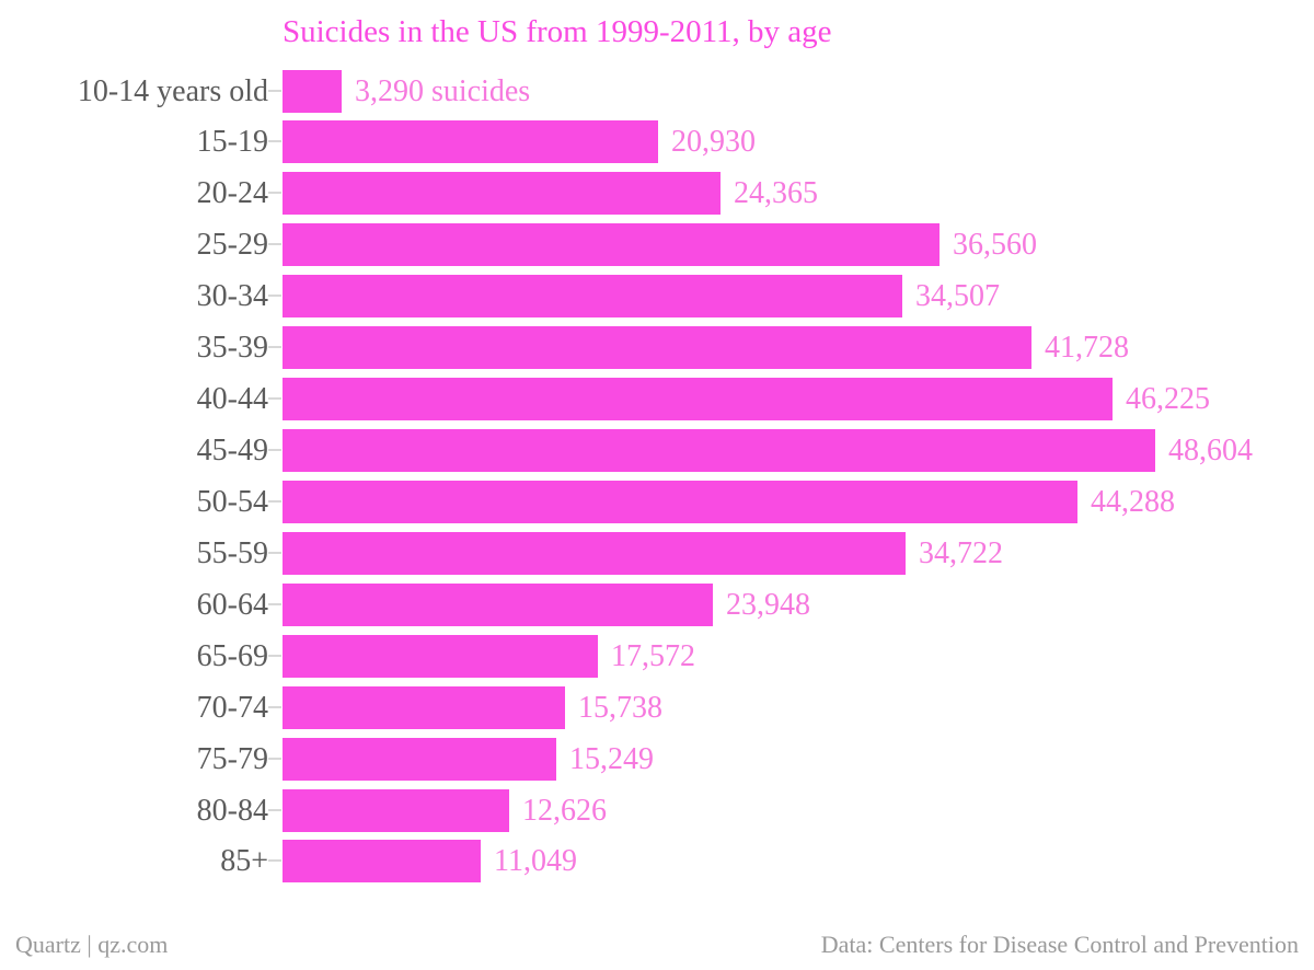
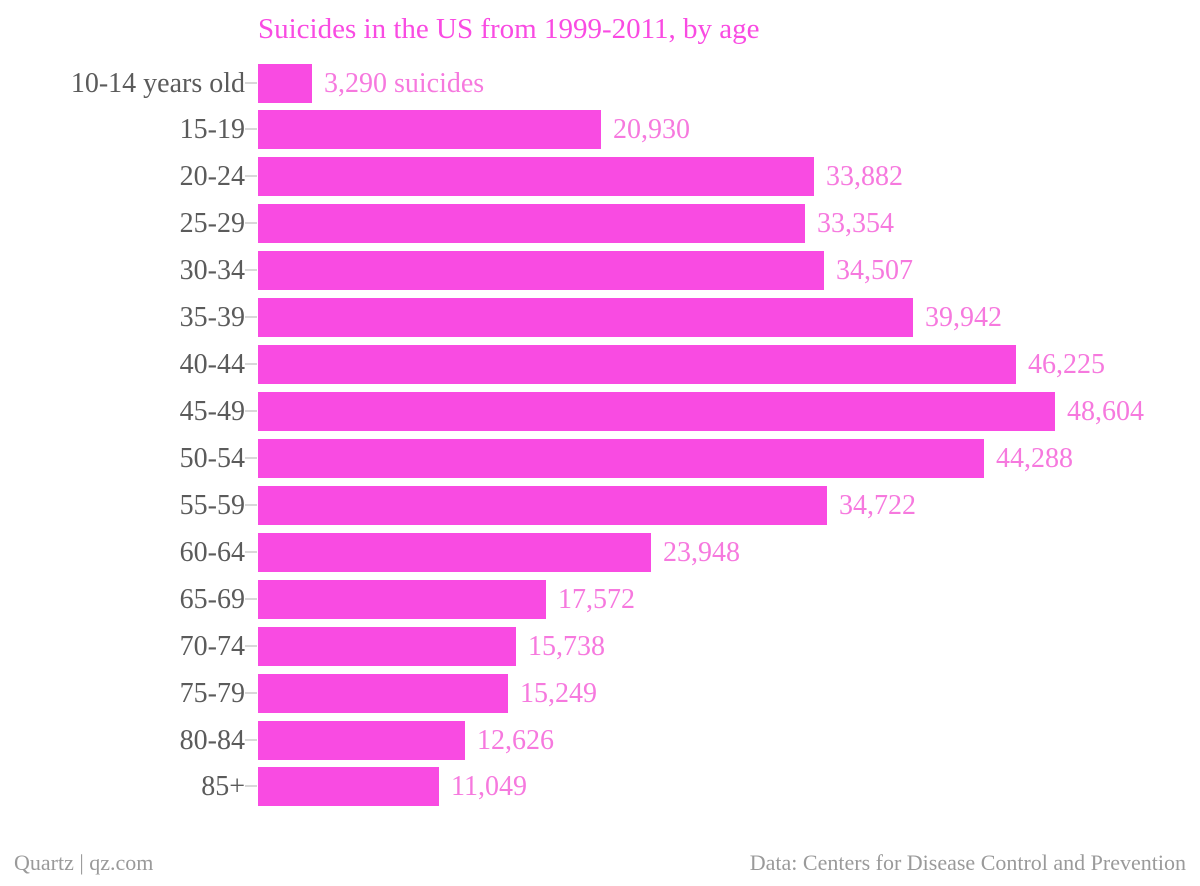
20-24: 24,365 -> 33,882
25-29: 36,560 -> 33,354
35-39: 41,728 -> 39,942
